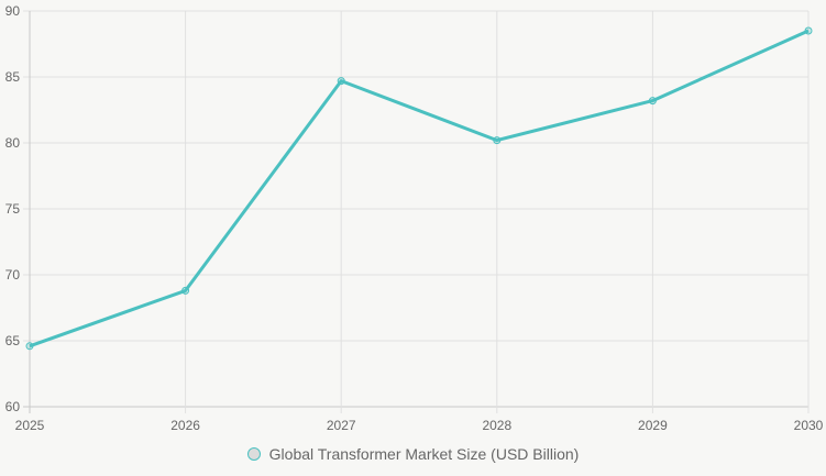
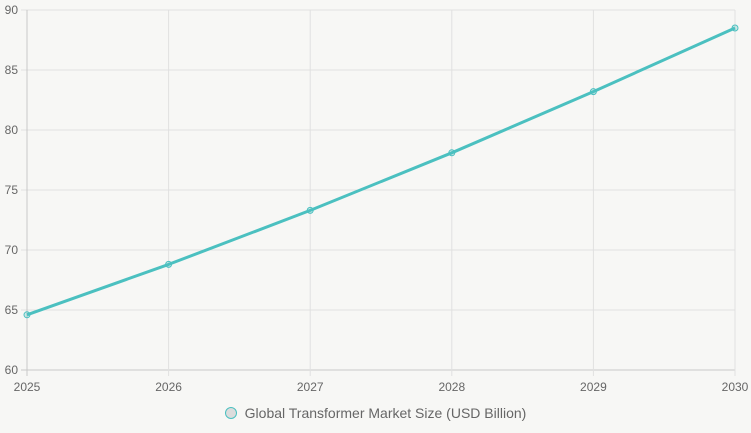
2027: 84.7 -> 73.3
2028: 80.2 -> 78.1
